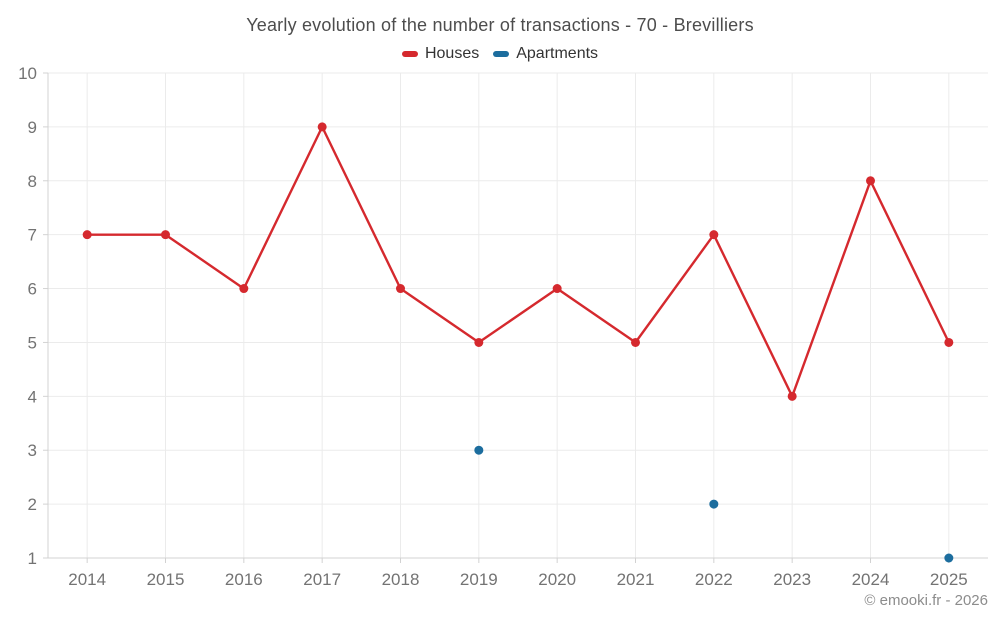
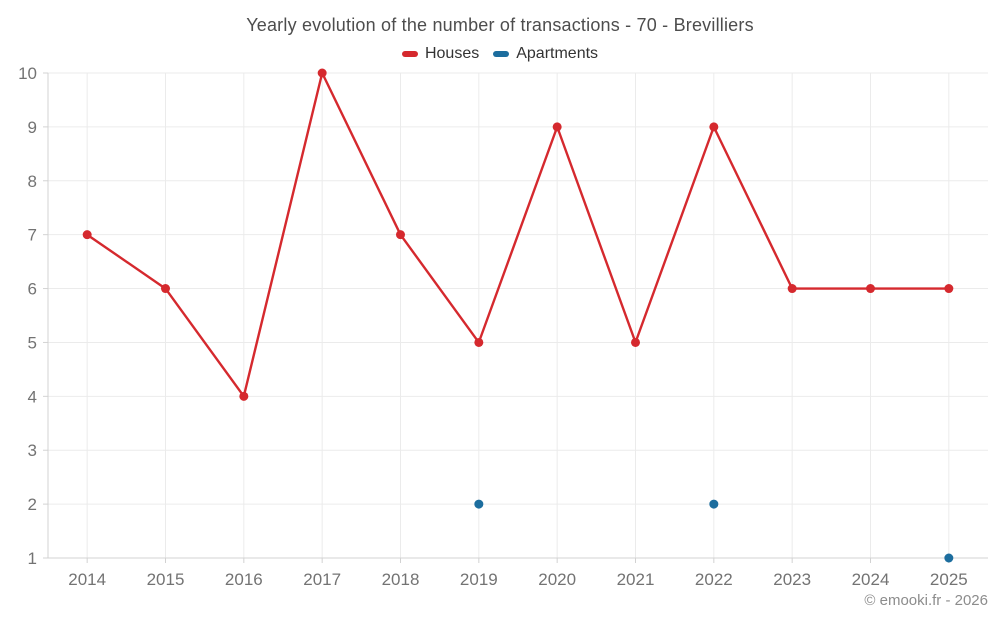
Houses/2015: 7 -> 6
Houses/2016: 6 -> 4
Houses/2017: 9 -> 10
Houses/2018: 6 -> 7
Apartments/2019: 3 -> 2
Houses/2020: 6 -> 9
Houses/2022: 7 -> 9
Houses/2023: 4 -> 6
Houses/2024: 8 -> 6
Houses/2025: 5 -> 6
